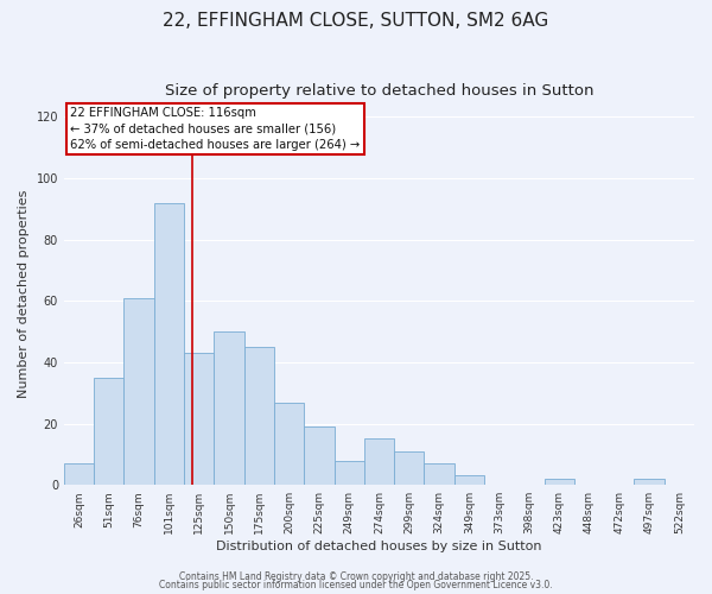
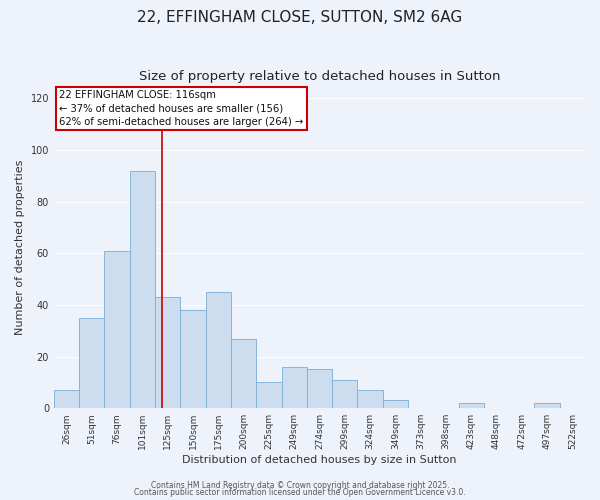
150sqm: 50 -> 38
225sqm: 19 -> 10
249sqm: 8 -> 16
